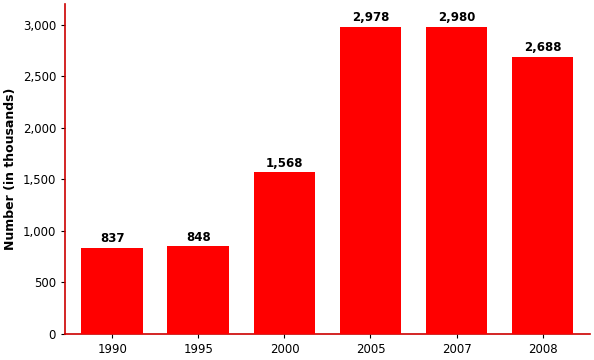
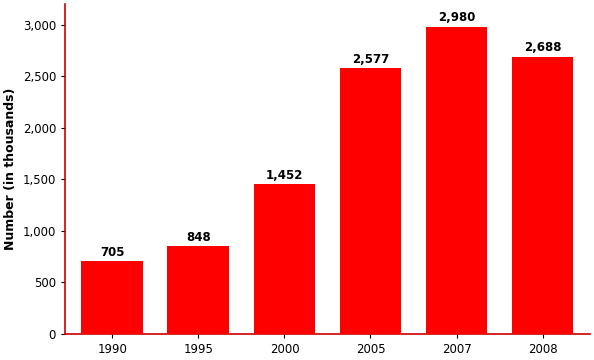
1990: 837 -> 705
2000: 1,568 -> 1,452
2005: 2,978 -> 2,577
